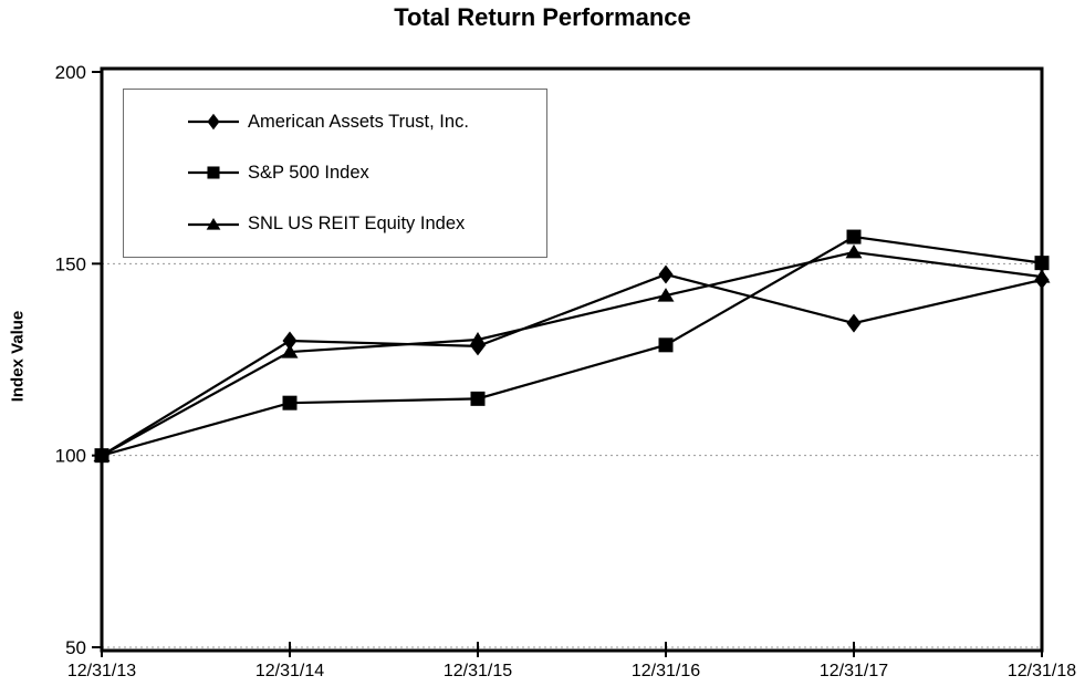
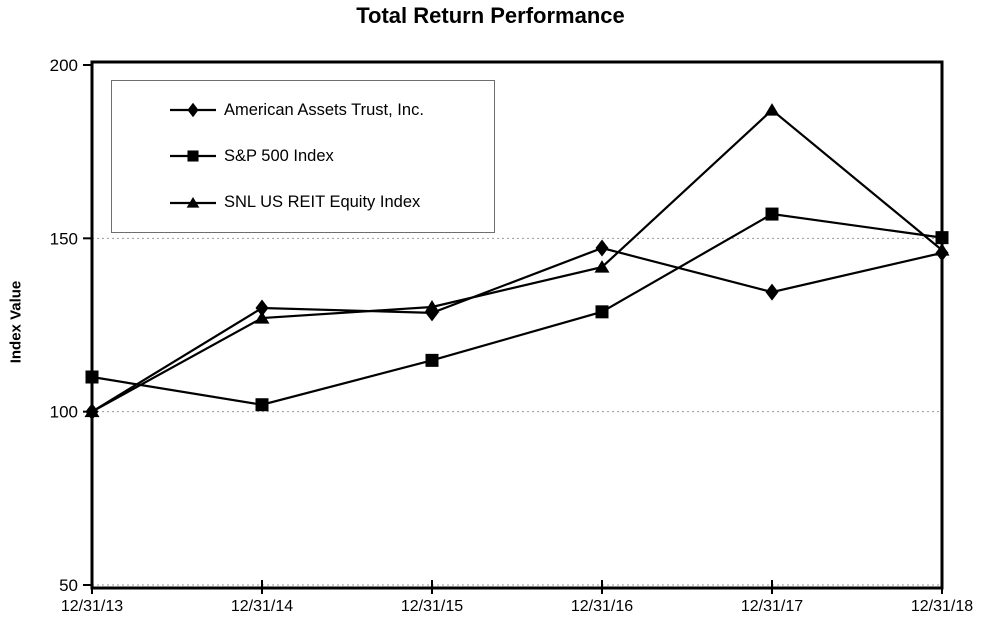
S&P 500 Index/12/31/13: 100 -> 110
S&P 500 Index/12/31/14: 114 -> 102
SNL US REIT Equity Index/12/31/17: 153 -> 187
